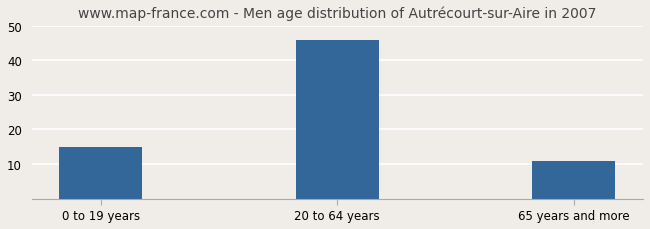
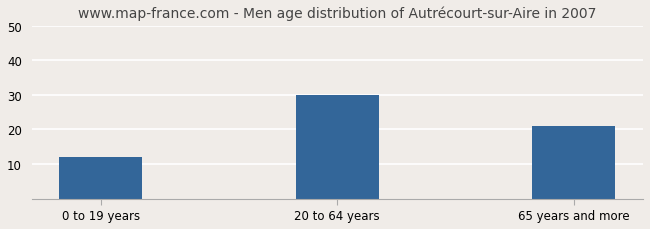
0 to 19 years: 15 -> 12
20 to 64 years: 46 -> 30
65 years and more: 11 -> 21
